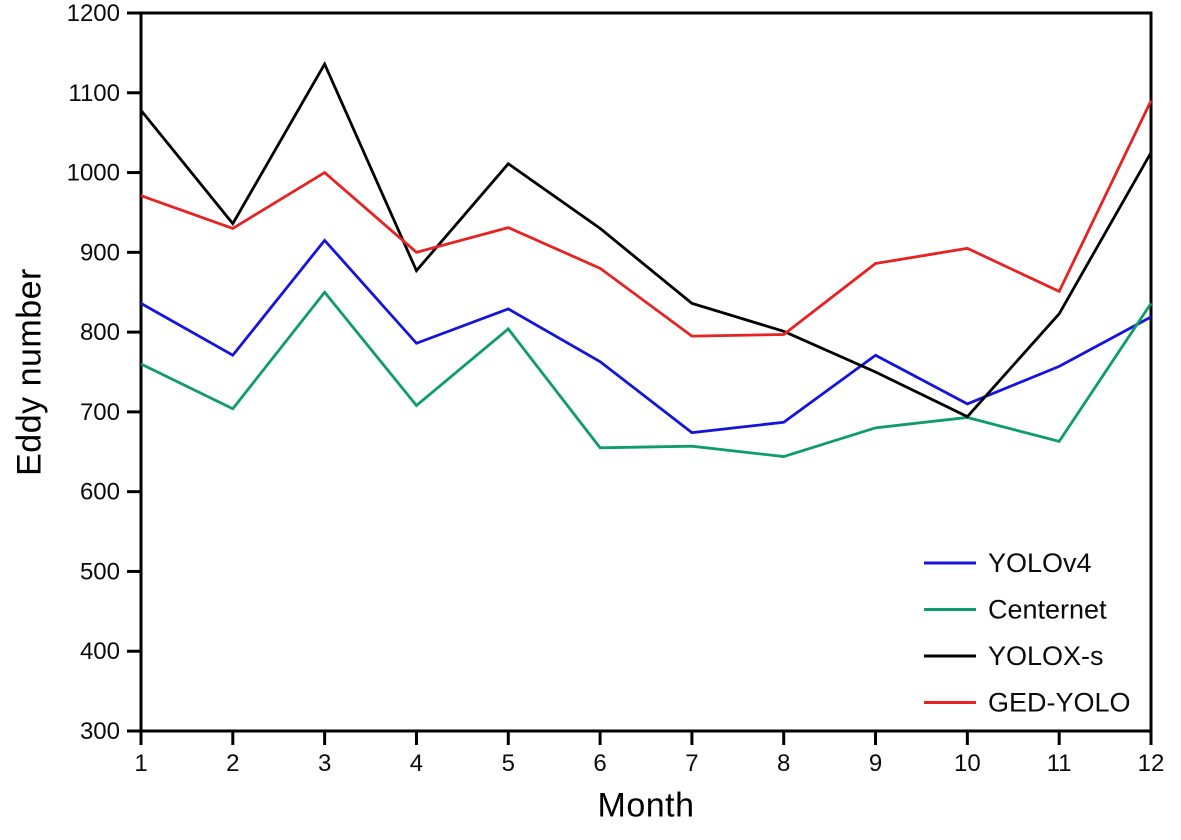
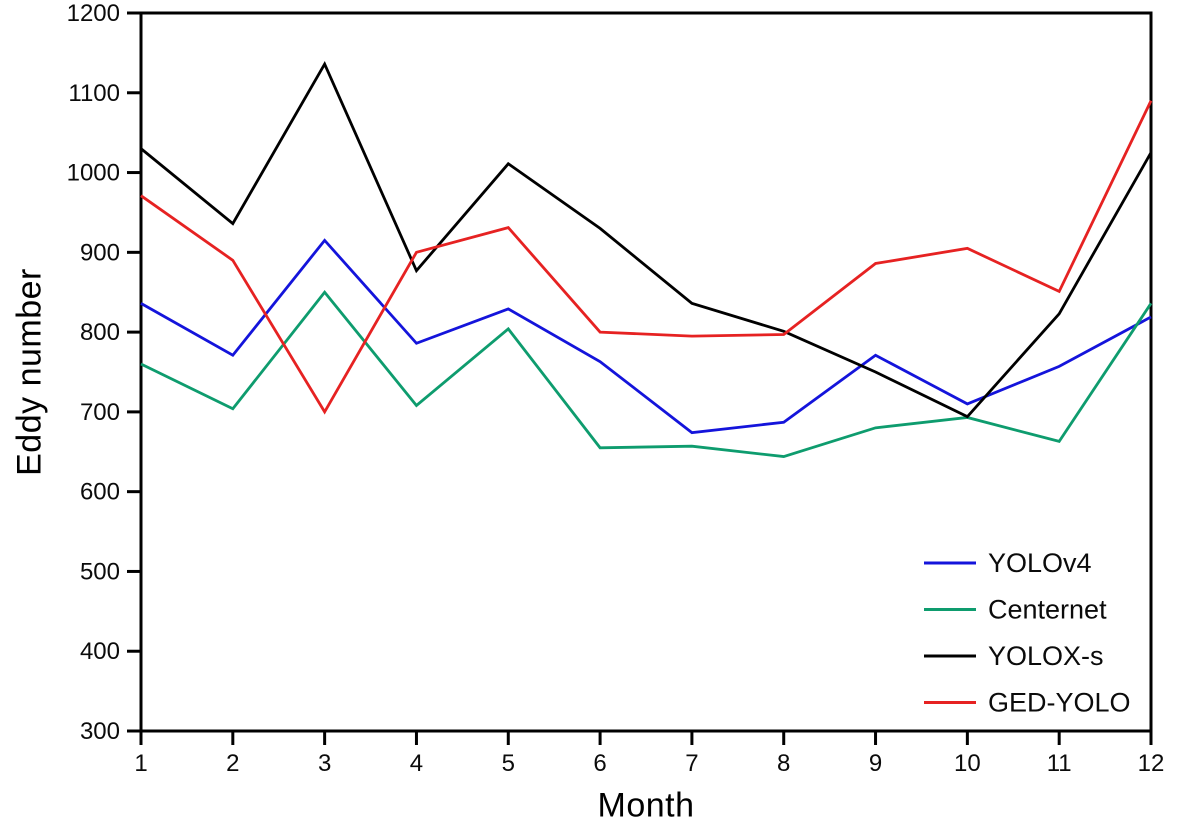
YOLOX-s/1: 1080 -> 1030
GED-YOLO/2: 930 -> 890
GED-YOLO/3: 1000 -> 700
GED-YOLO/6: 880 -> 800
